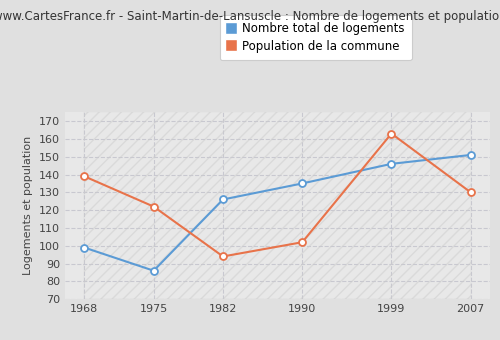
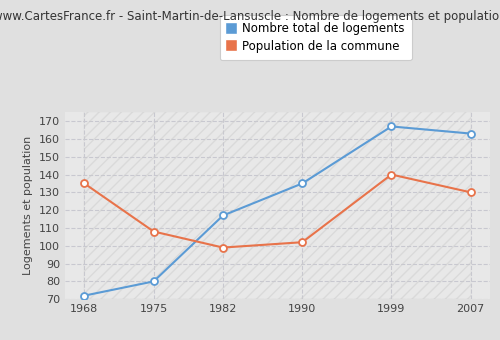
Nombre total de logements/1968: 99 -> 72
Population de la commune/1968: 139 -> 135
Nombre total de logements/1975: 86 -> 80
Population de la commune/1975: 122 -> 108
Nombre total de logements/1982: 126 -> 117
Population de la commune/1982: 94 -> 99
Nombre total de logements/1999: 146 -> 167
Population de la commune/1999: 163 -> 140
Nombre total de logements/2007: 151 -> 163
